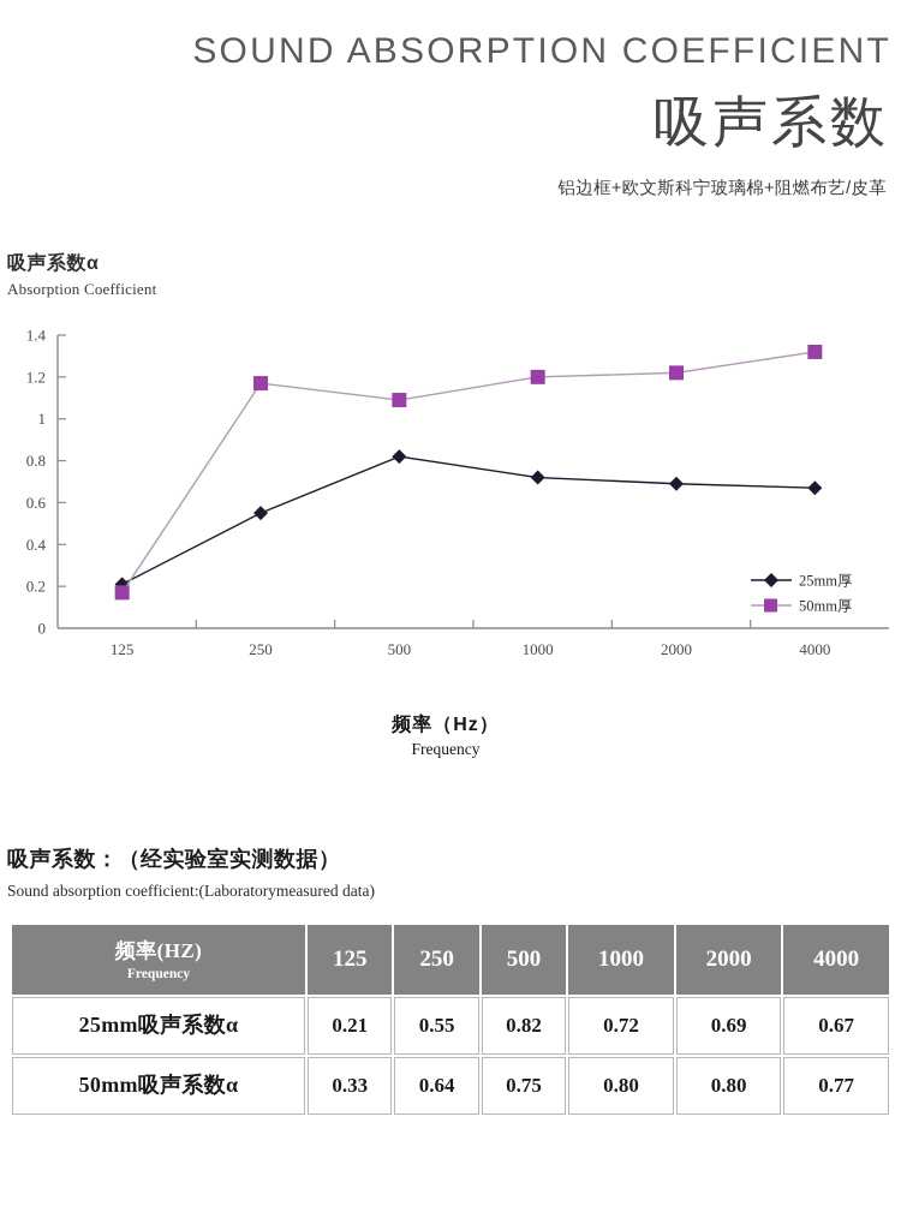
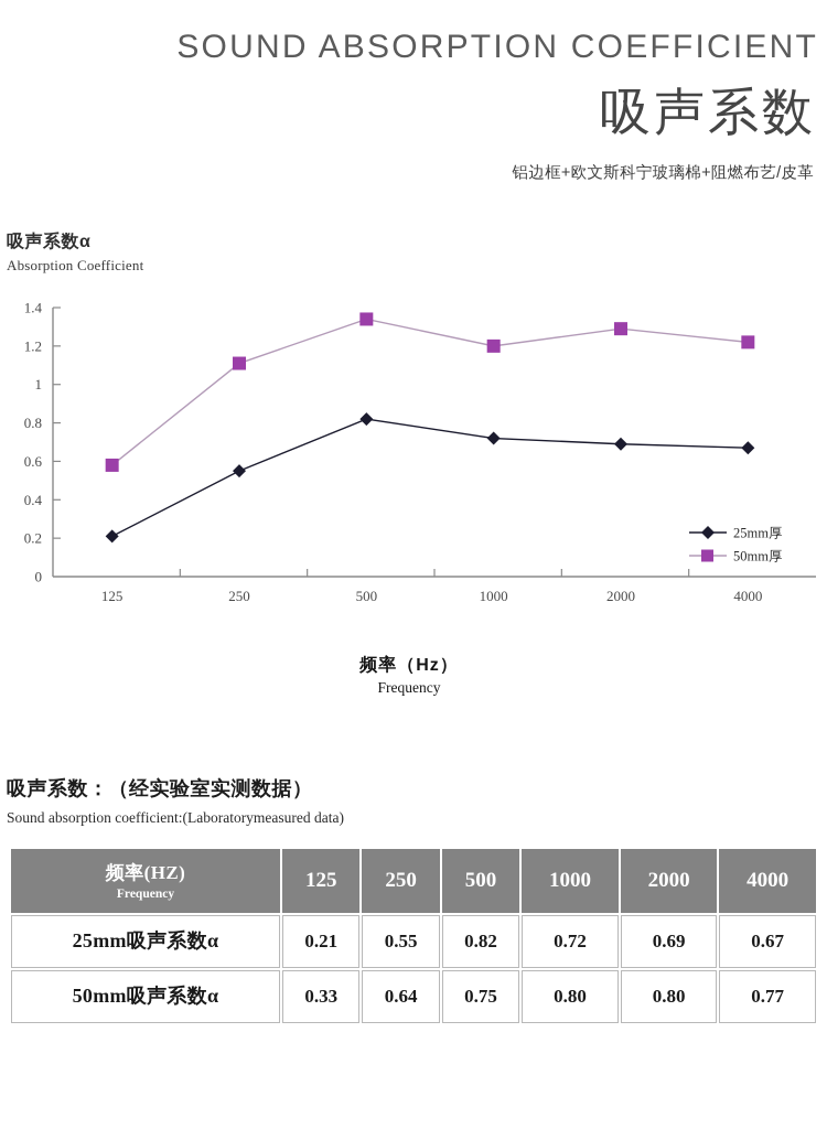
50mm厚/125: 0.17 -> 0.58
50mm厚/250: 1.17 -> 1.11
50mm厚/500: 1.09 -> 1.34
50mm厚/2000: 1.22 -> 1.29
50mm厚/4000: 1.32 -> 1.22
